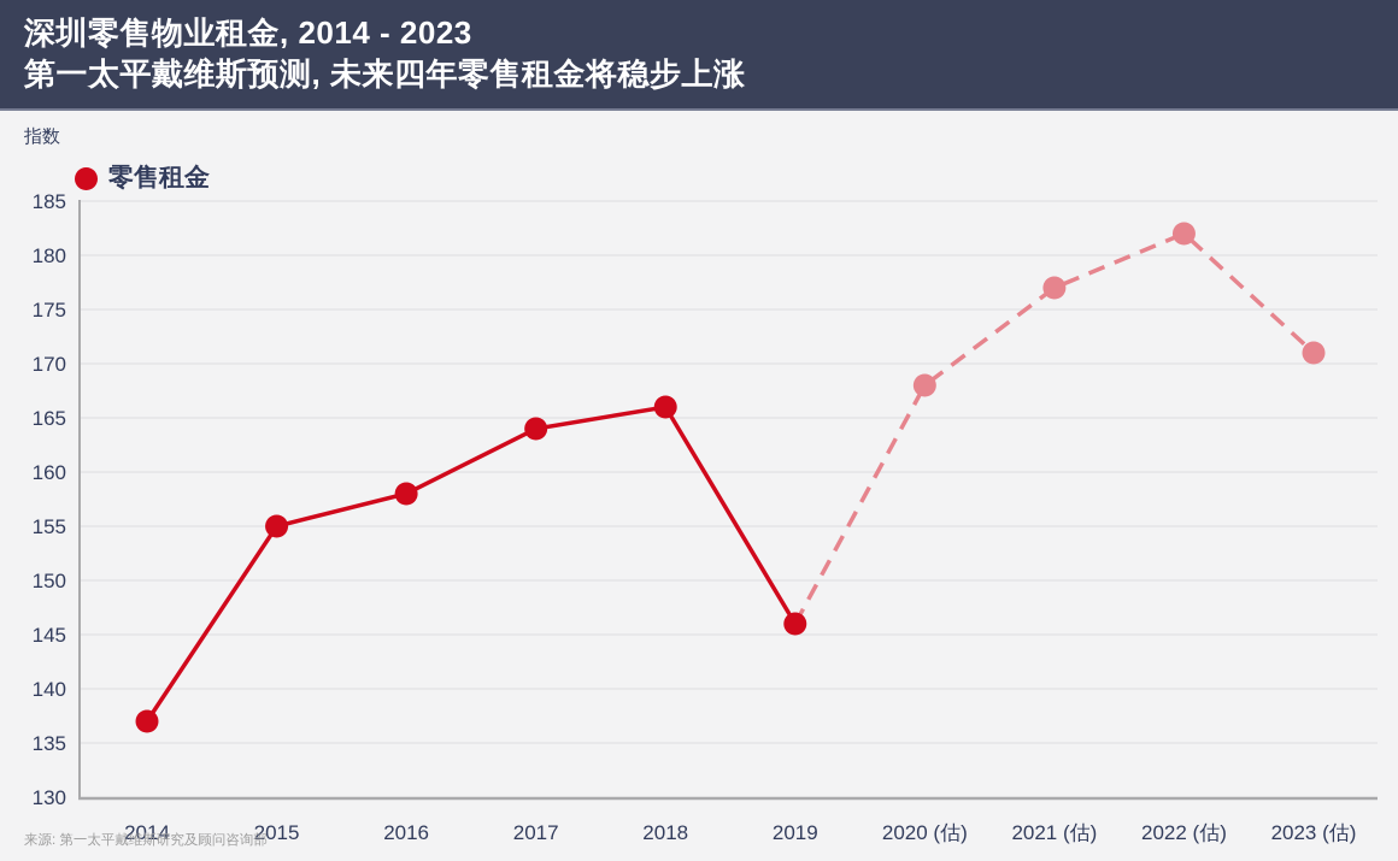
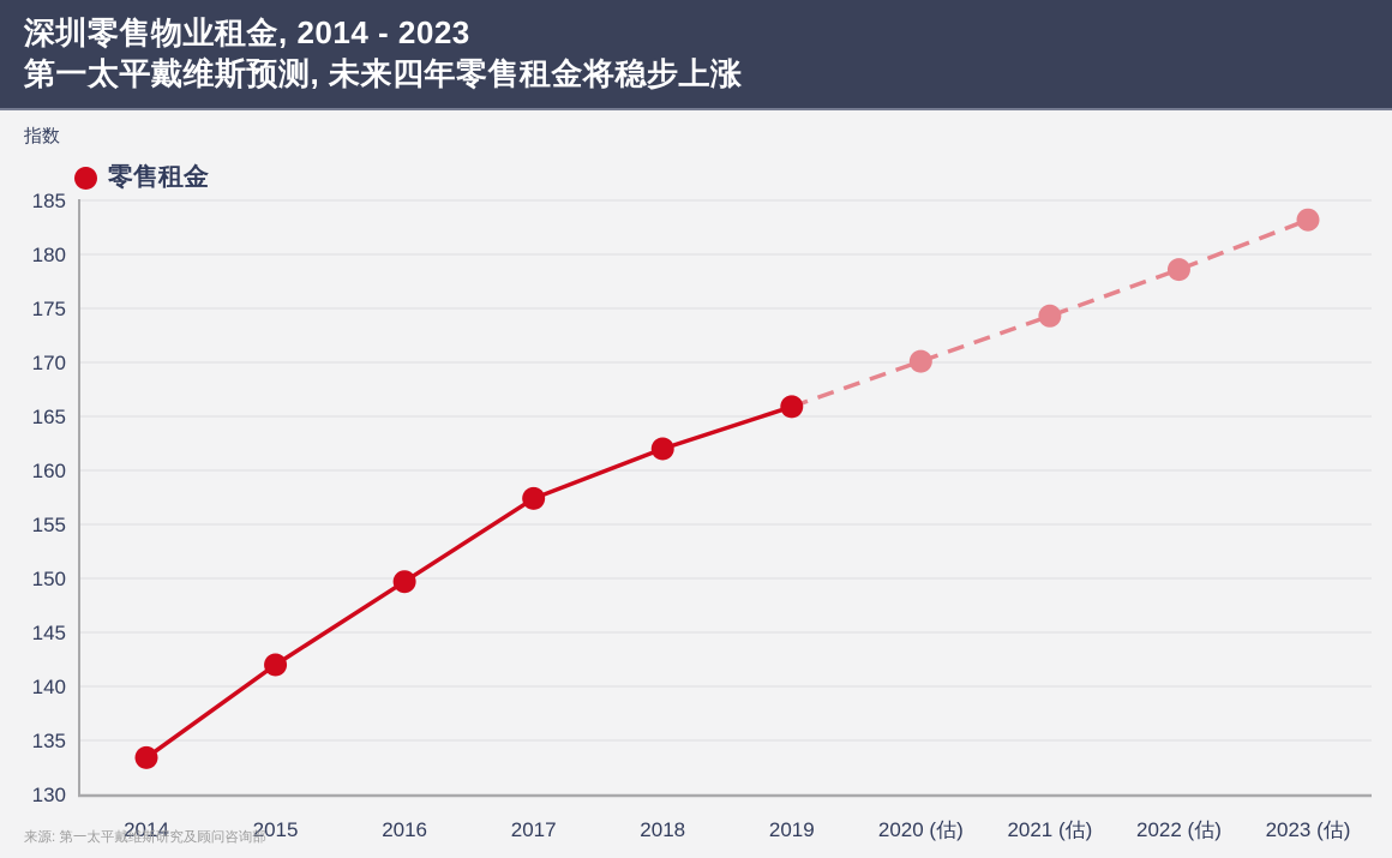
2014: 137 -> 133
2015: 155 -> 142
2016: 158 -> 150
2017: 164 -> 157
2018: 166 -> 162
2019: 146 -> 166
2020 (估): 168 -> 170
2021 (估): 177 -> 174
2022 (估): 182 -> 179
2023 (估): 171 -> 183
